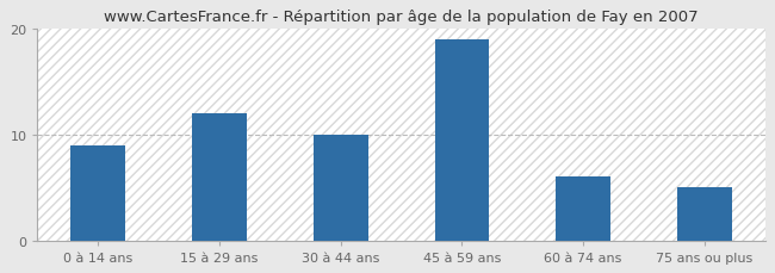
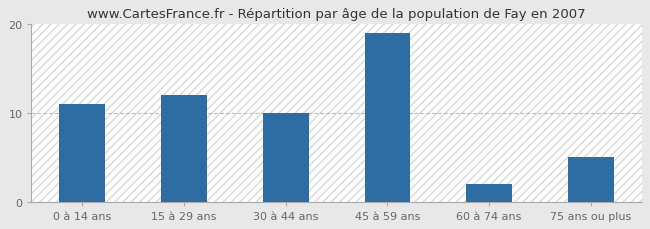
0 à 14 ans: 9 -> 11
60 à 74 ans: 6 -> 2
